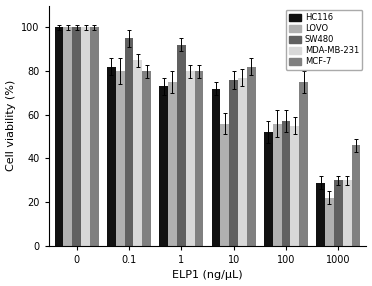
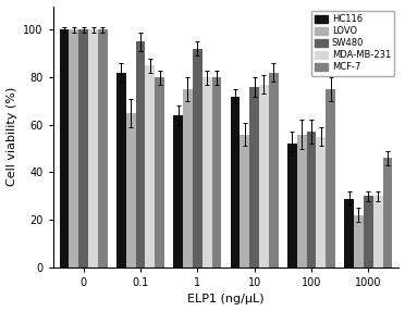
LOVO/0.1: 80 -> 65
HC116/1: 73 -> 64
